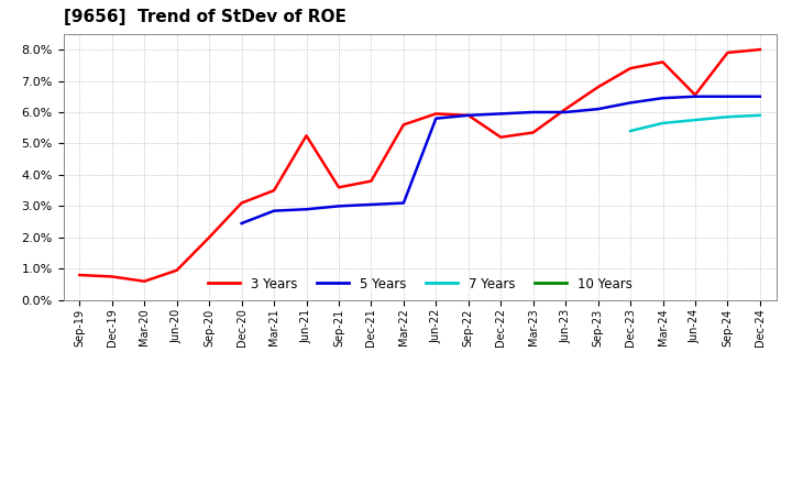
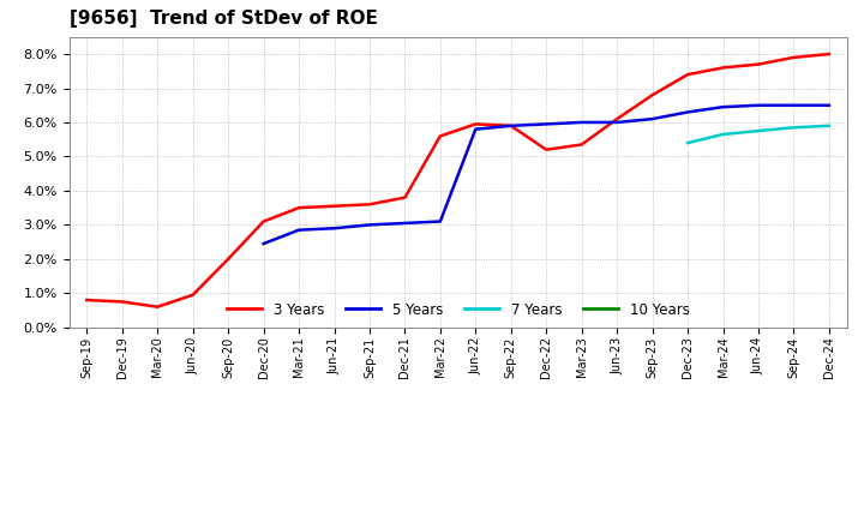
3 Years/Jun-21: 5.25% -> 3.55%
3 Years/Jun-24: 6.55% -> 7.70%
